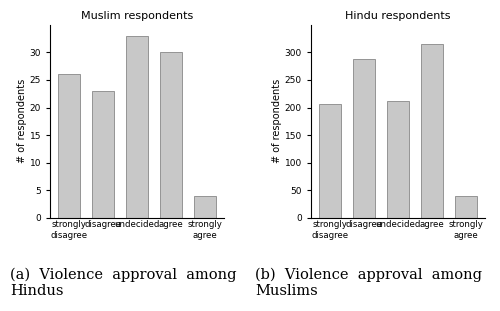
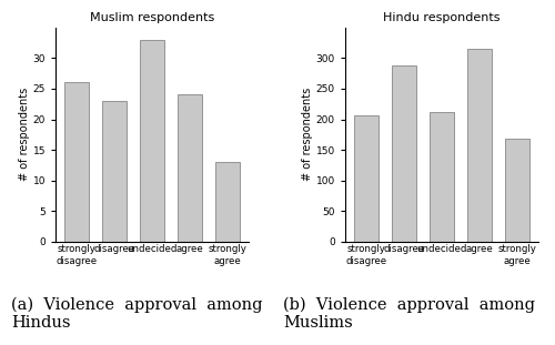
Muslim respondents/agree: 30 -> 24
Muslim respondents/strongly agree: 4 -> 13
Hindu respondents/strongly agree: 40 -> 168
